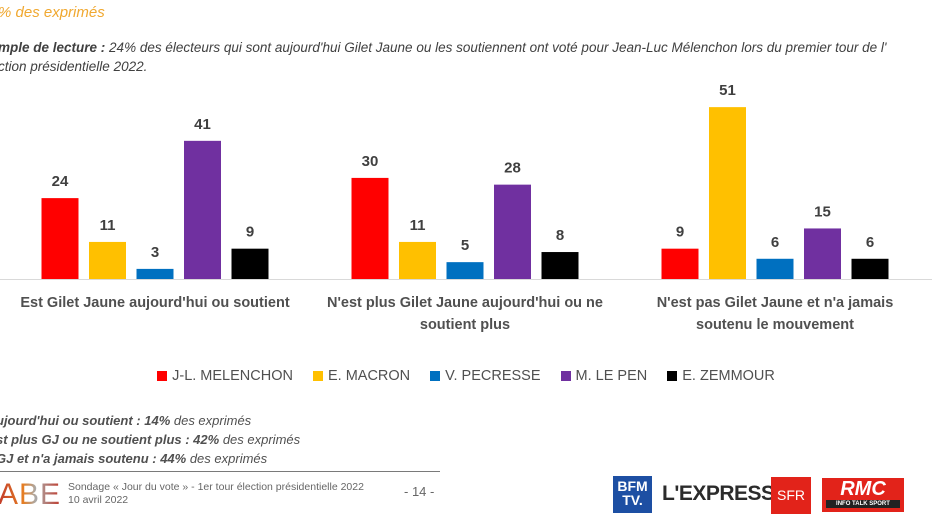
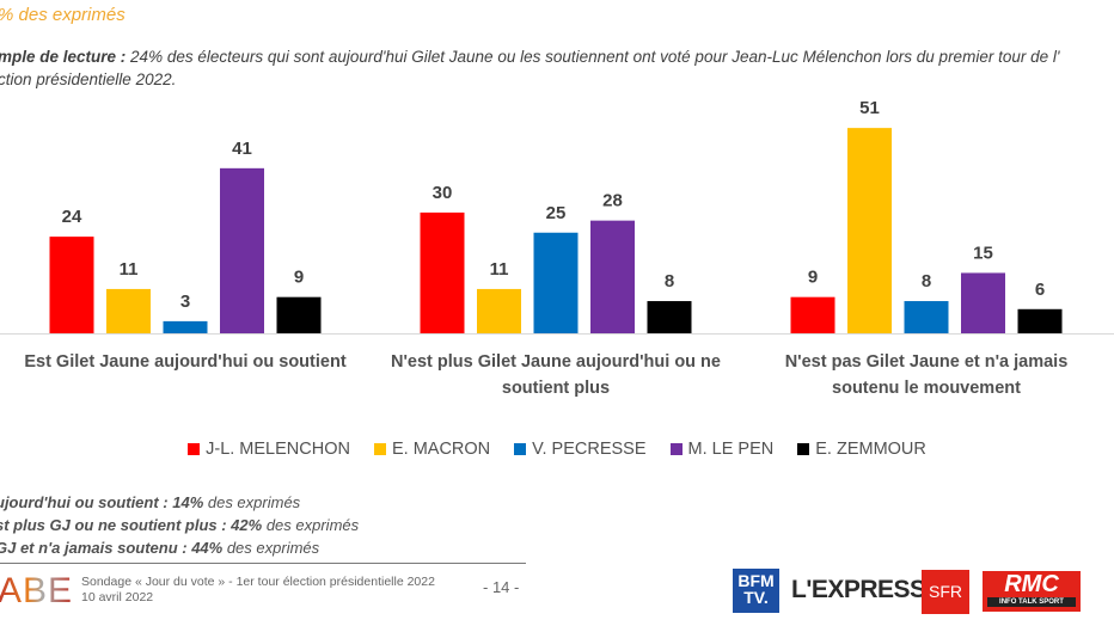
V. PECRESSE/N'est plus Gilet Jaune aujourd'hui ou ne soutient plus: 5 -> 25
V. PECRESSE/N'est pas Gilet Jaune et n'a jamais soutenu le mouvement: 6 -> 8
